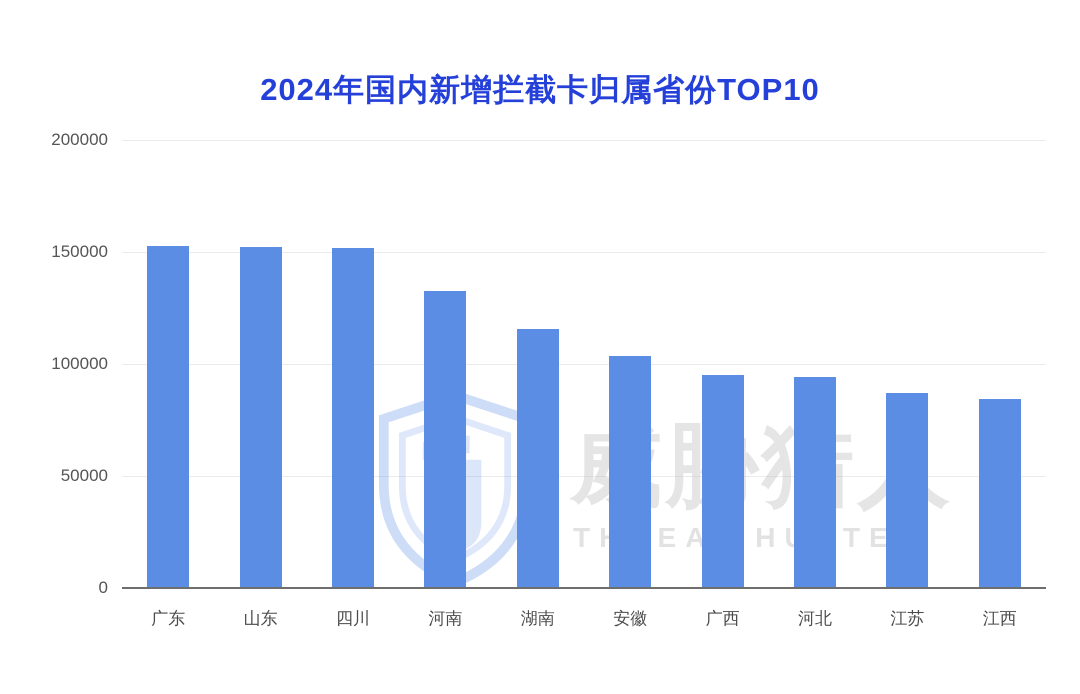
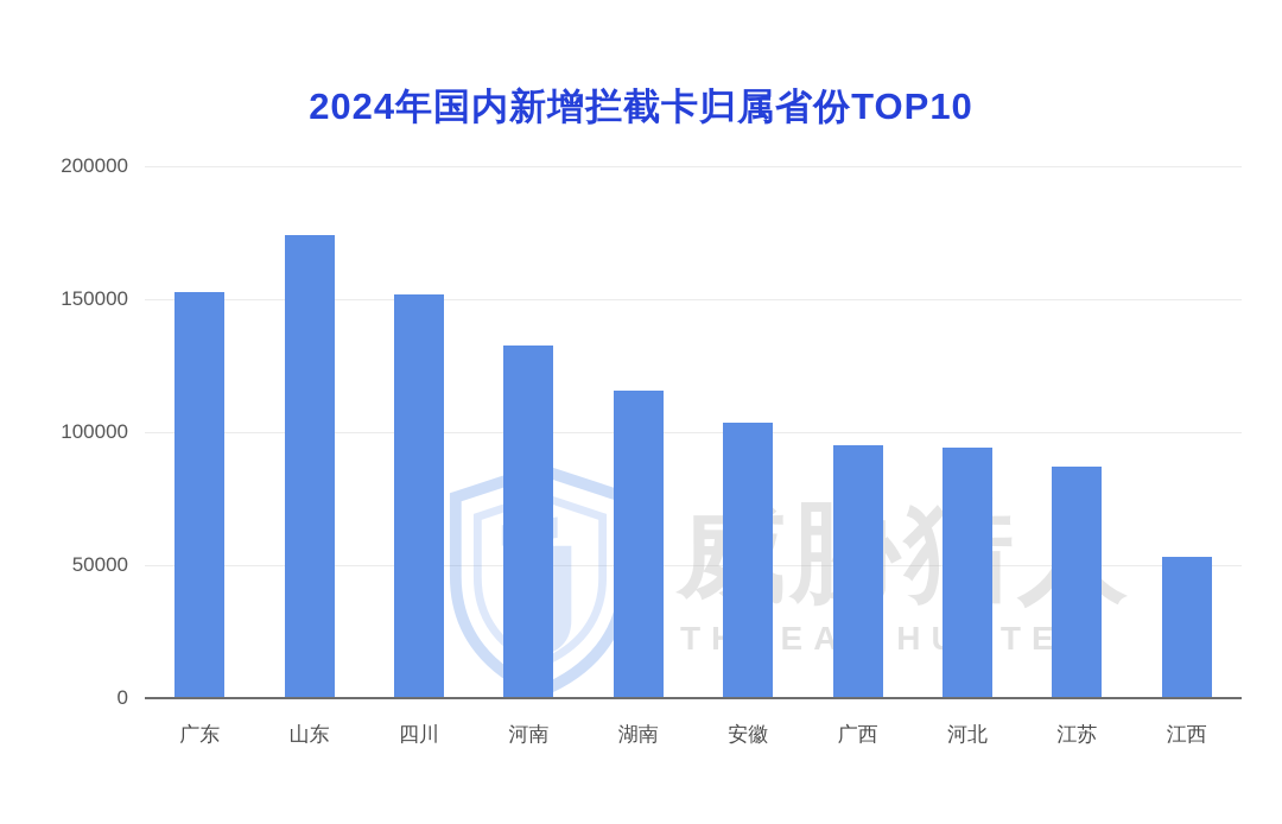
山东: 152000 -> 174000
江西: 84000 -> 53000
